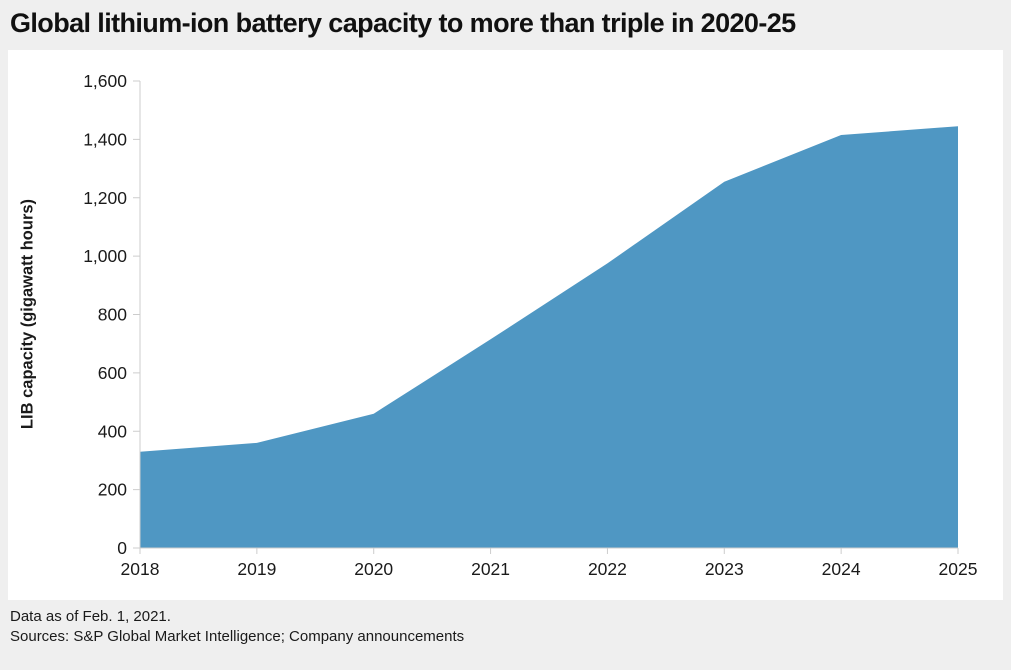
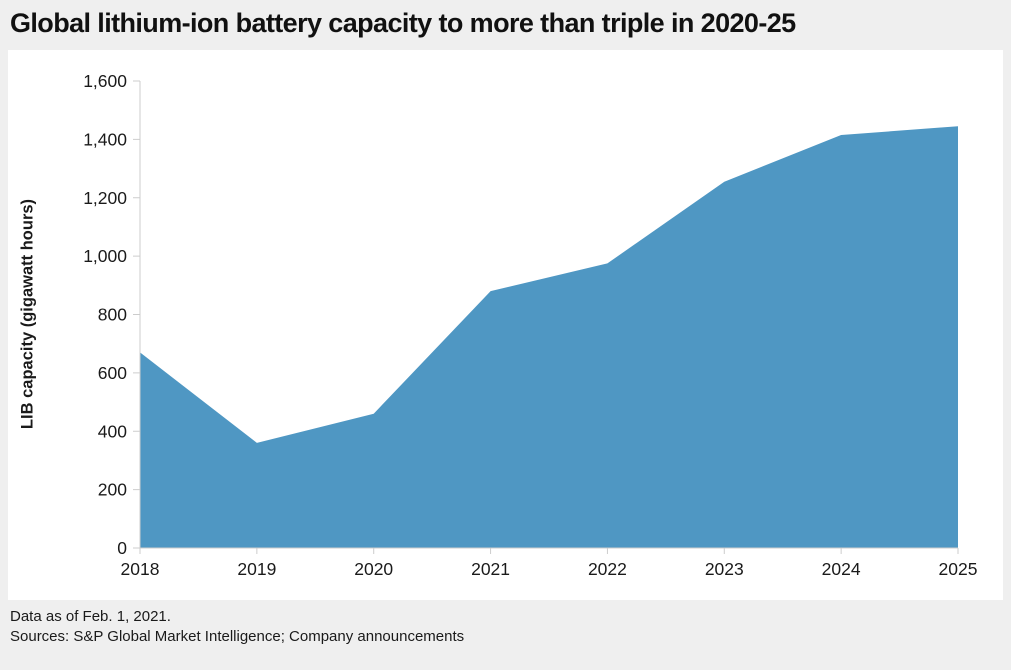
2018: 330 -> 670
2021: 720 -> 880
